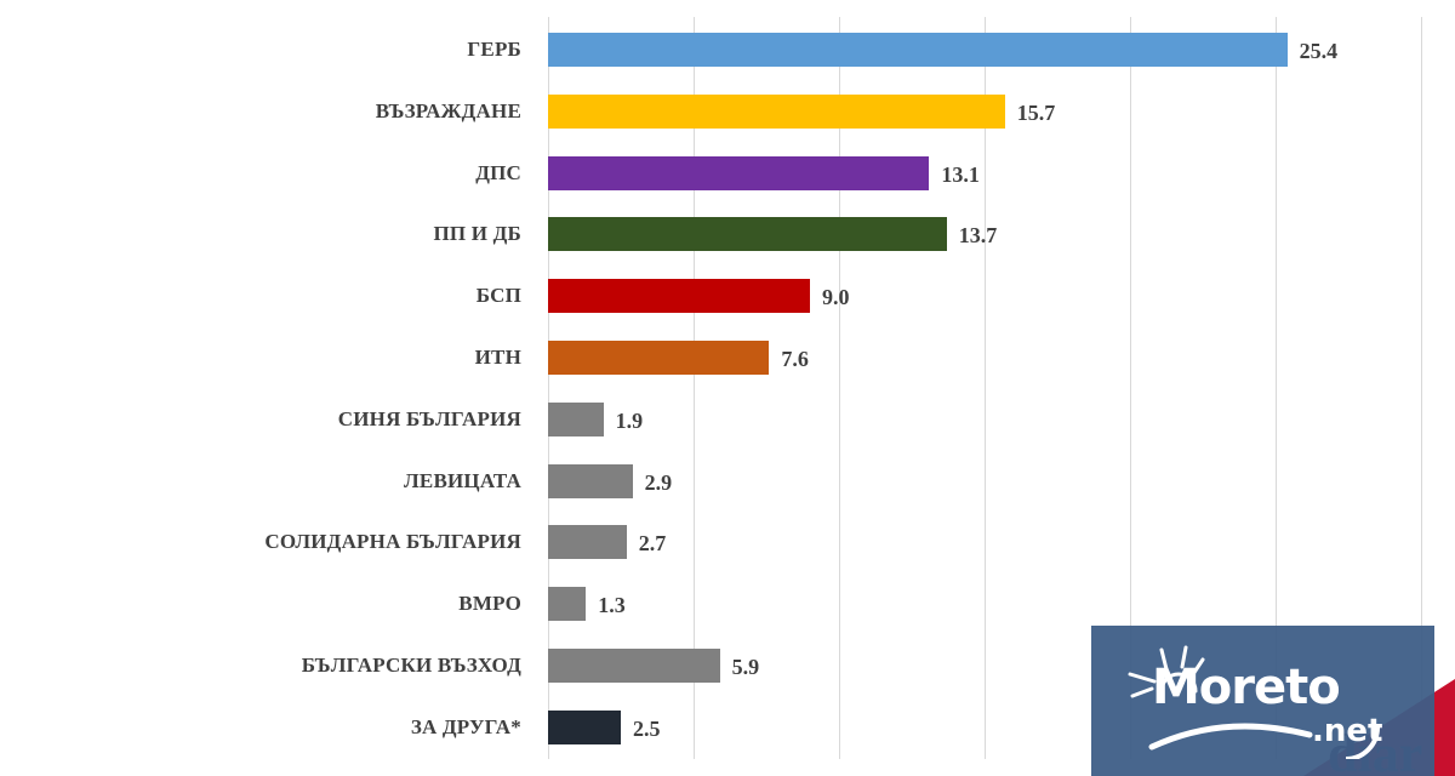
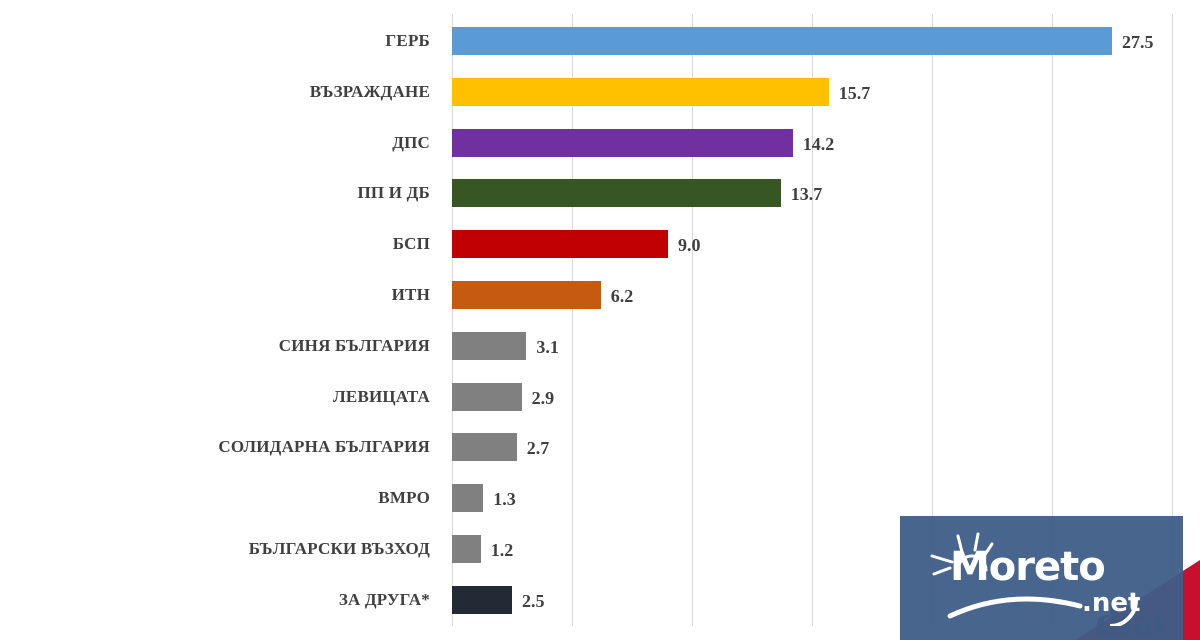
ГЕРБ: 25.4 -> 27.5
ДПС: 13.1 -> 14.2
ИТН: 7.6 -> 6.2
СИНЯ БЪЛГАРИЯ: 1.9 -> 3.1
БЪЛГАРСКИ ВЪЗХОД: 5.9 -> 1.2
